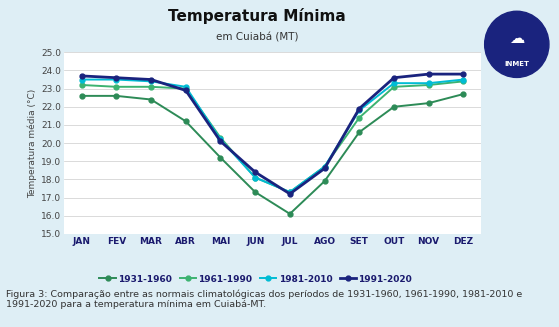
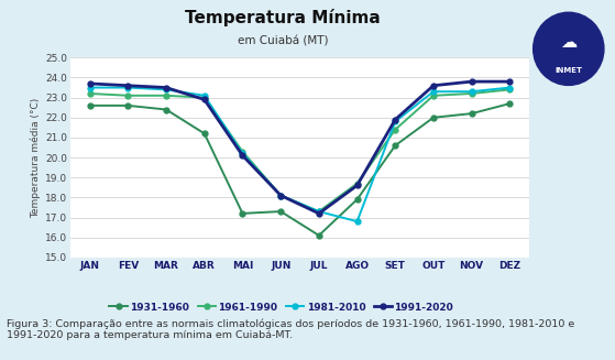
1931-1960/MAI: 19.2 -> 17.2
1991-2020/JUN: 18.4 -> 18.1
1981-2010/AGO: 18.7 -> 16.8
